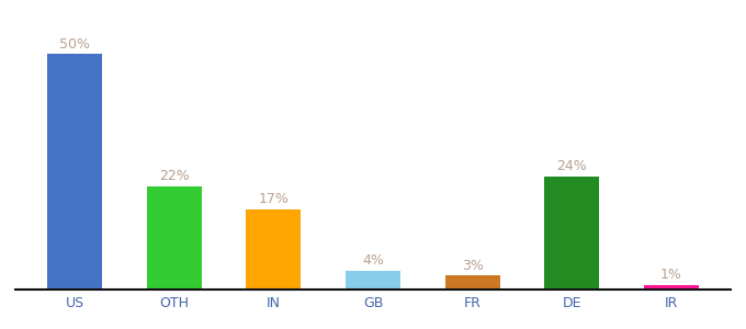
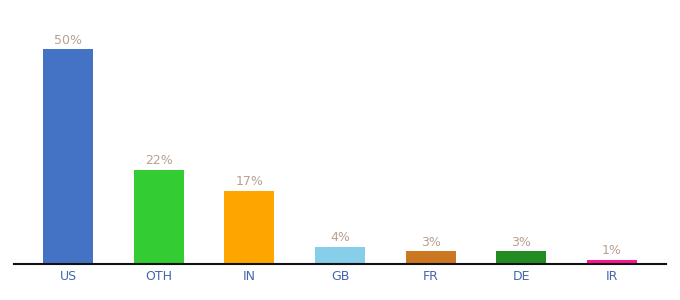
DE: 24% -> 3%
